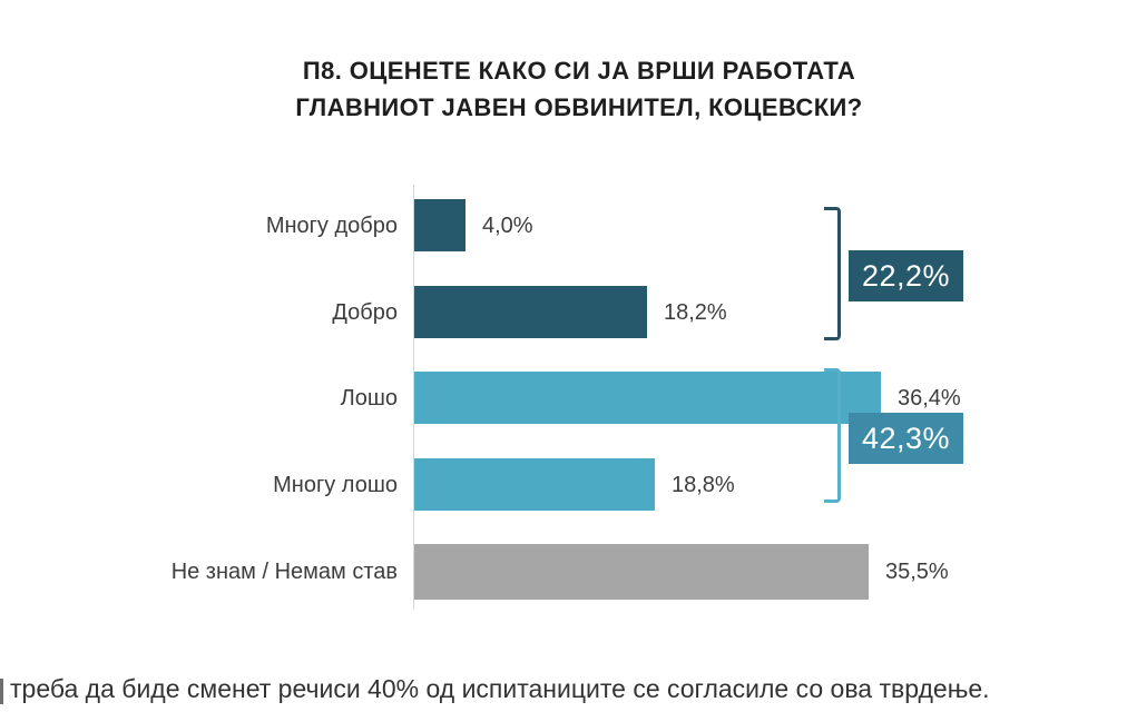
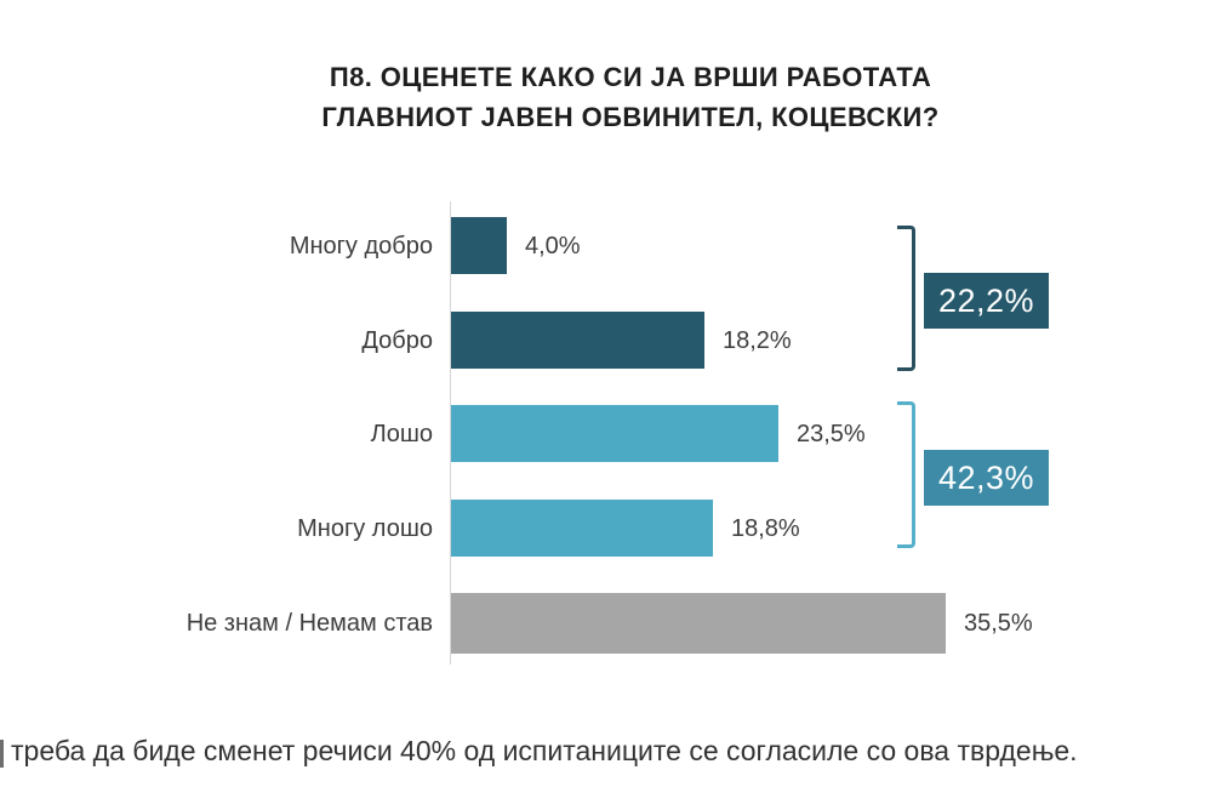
Лошо: 36,4% -> 23,5%
